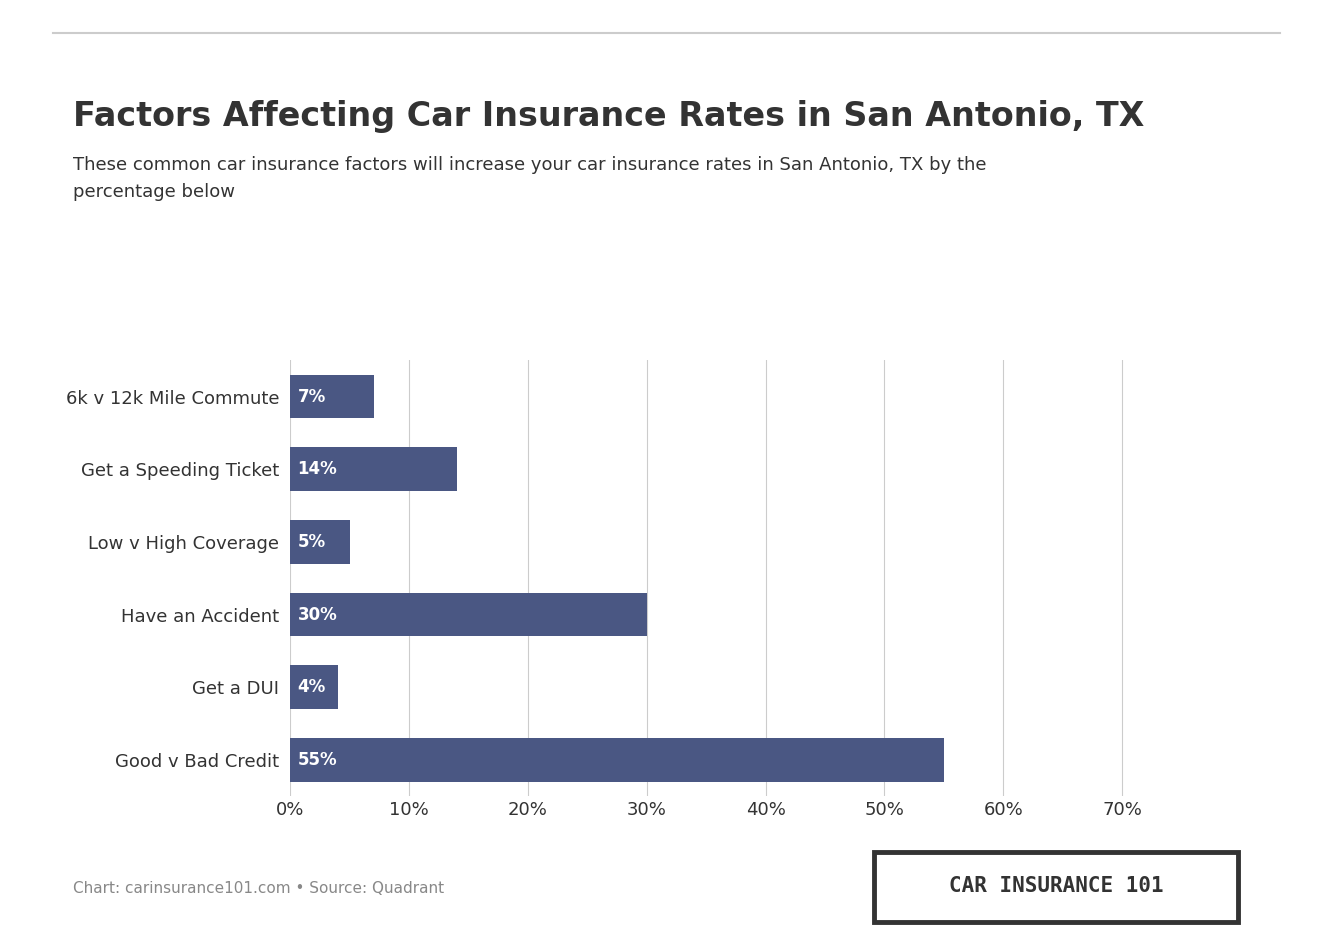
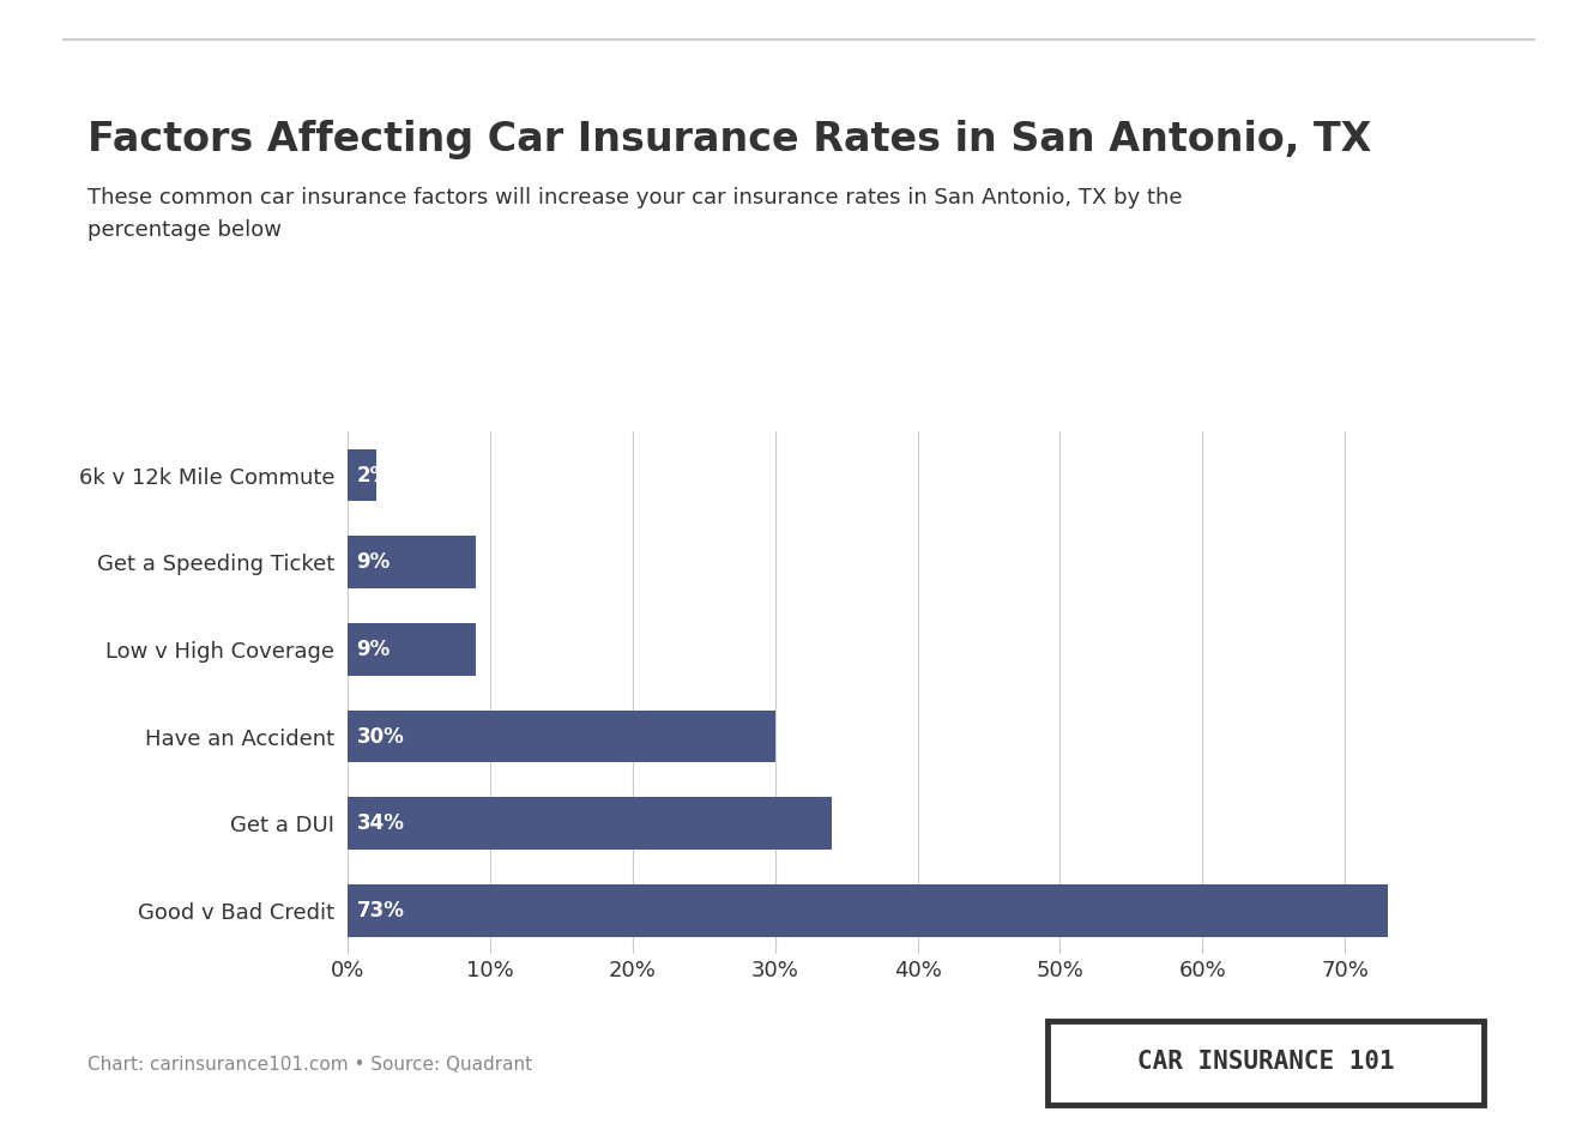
6k v 12k Mile Commute: 7% -> 2%
Get a Speeding Ticket: 14% -> 9%
Low v High Coverage: 5% -> 9%
Get a DUI: 4% -> 34%
Good v Bad Credit: 55% -> 73%
